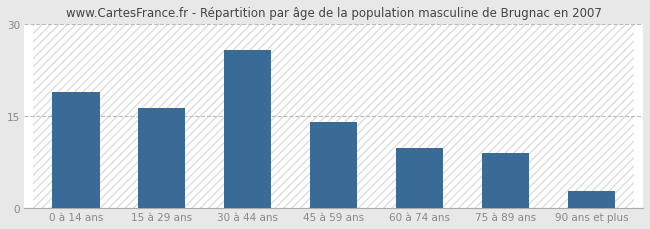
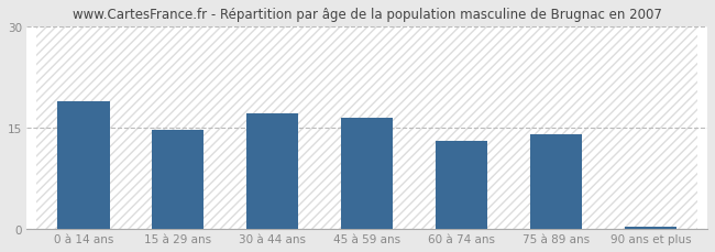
15 à 29 ans: 16.4 -> 14.7
30 à 44 ans: 25.8 -> 17.2
45 à 59 ans: 14.0 -> 16.5
60 à 74 ans: 9.8 -> 13.0
75 à 89 ans: 9.0 -> 14.0
90 ans et plus: 2.8 -> 0.3
